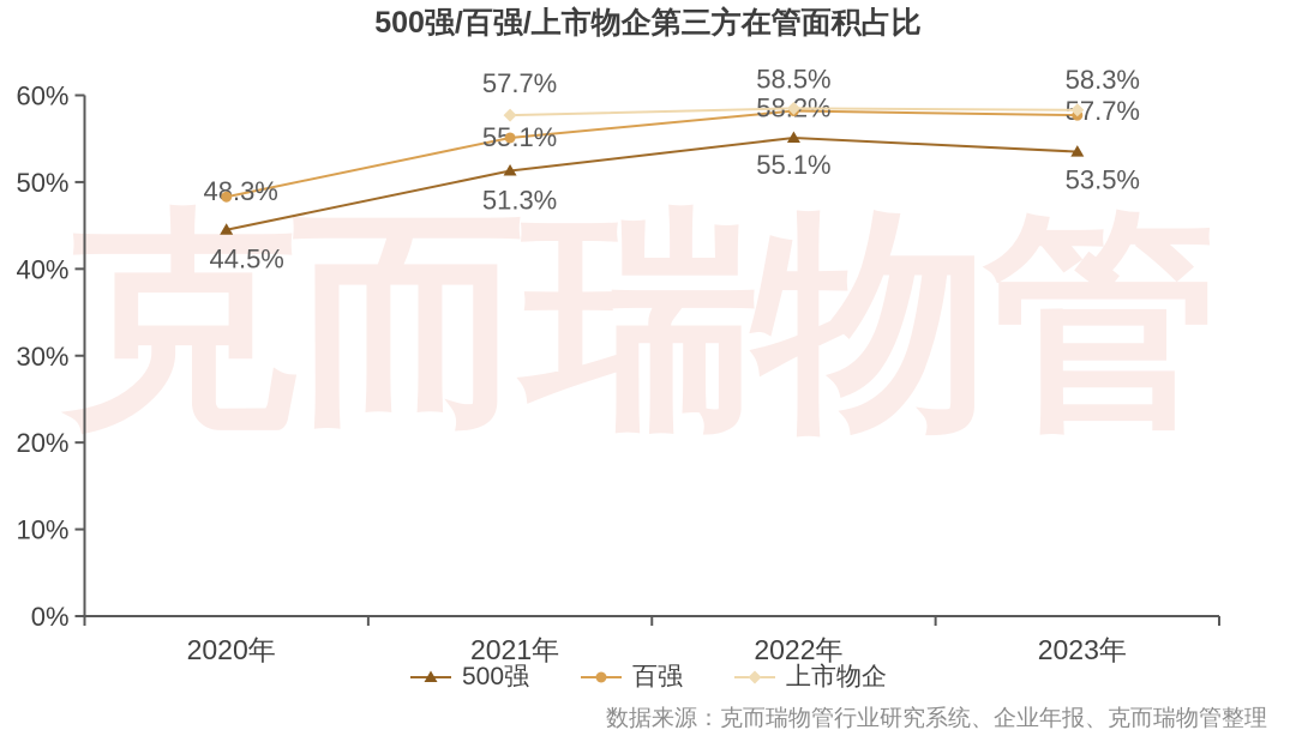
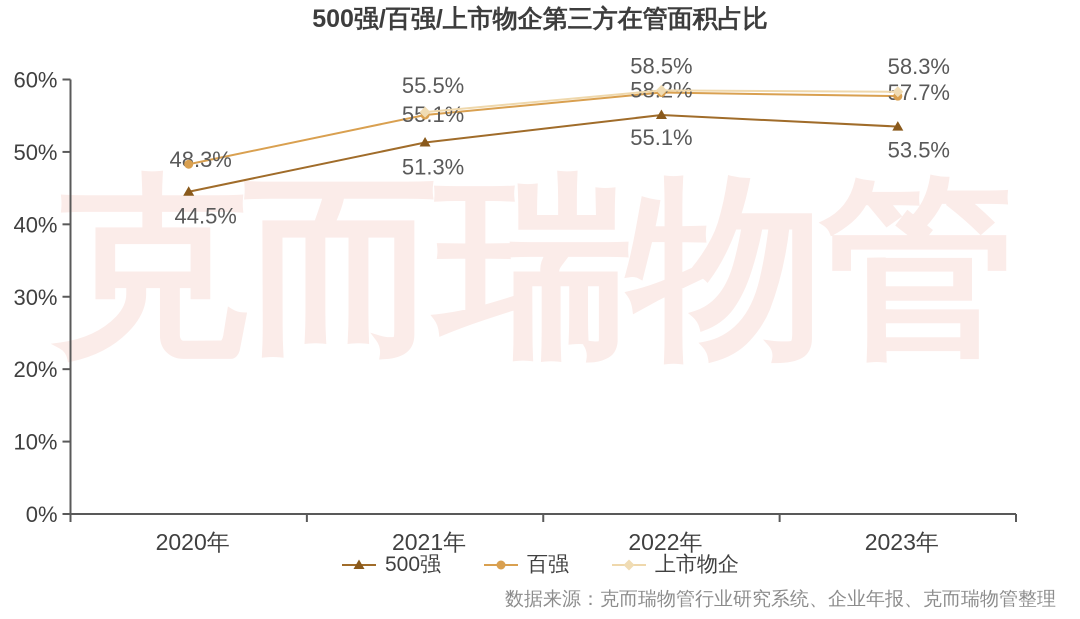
上市物企/2021年: 57.7% -> 55.5%
